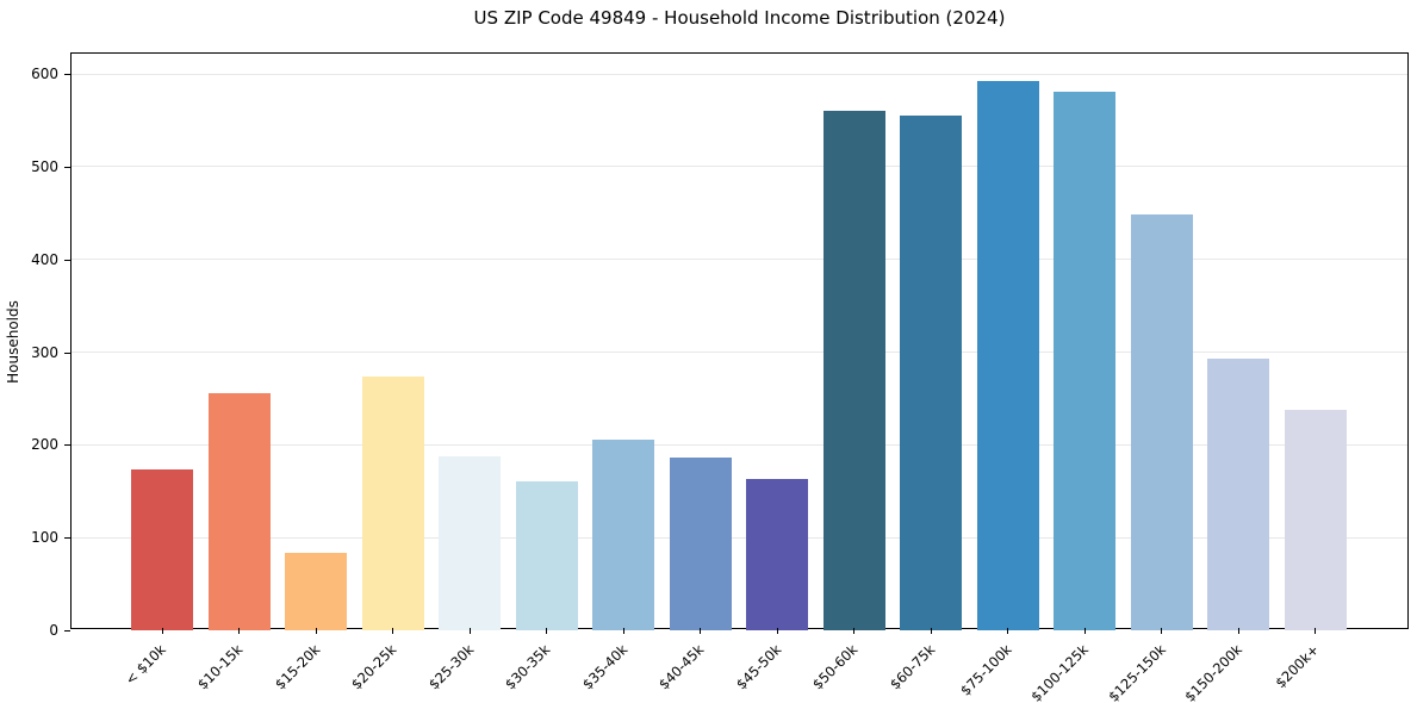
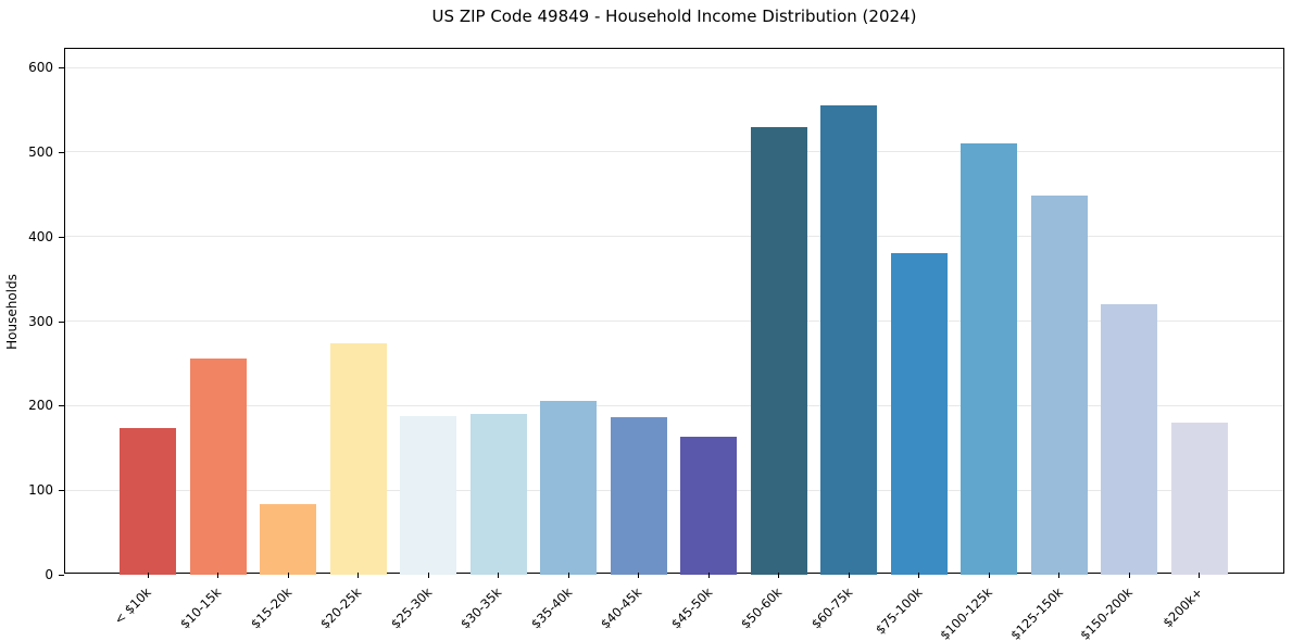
$30-35k: 160 -> 190
$50-60k: 560 -> 530
$75-100k: 590 -> 380
$100-125k: 580 -> 510
$150-200k: 290 -> 320
$200k+: 240 -> 180
